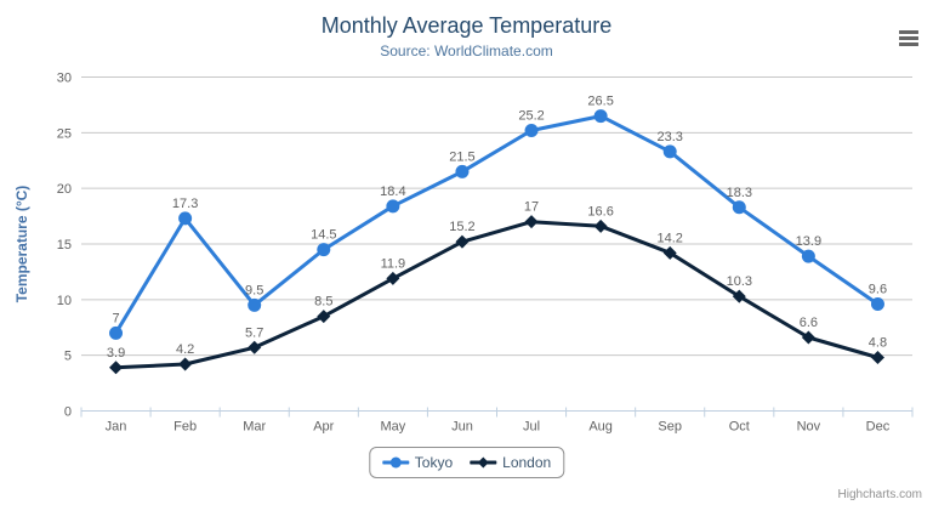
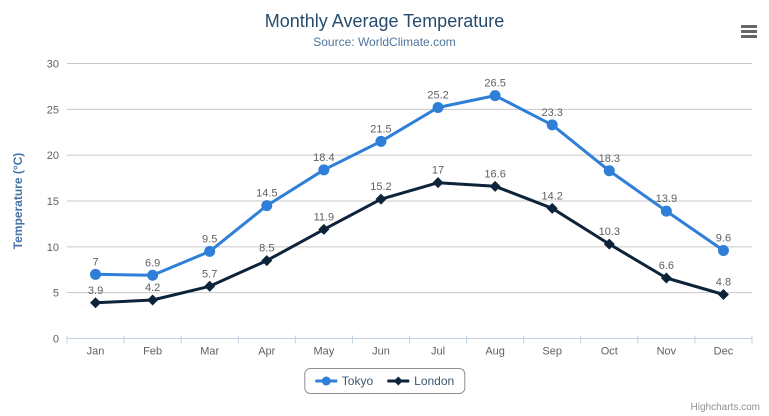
Tokyo/Feb: 17.3 -> 6.9
